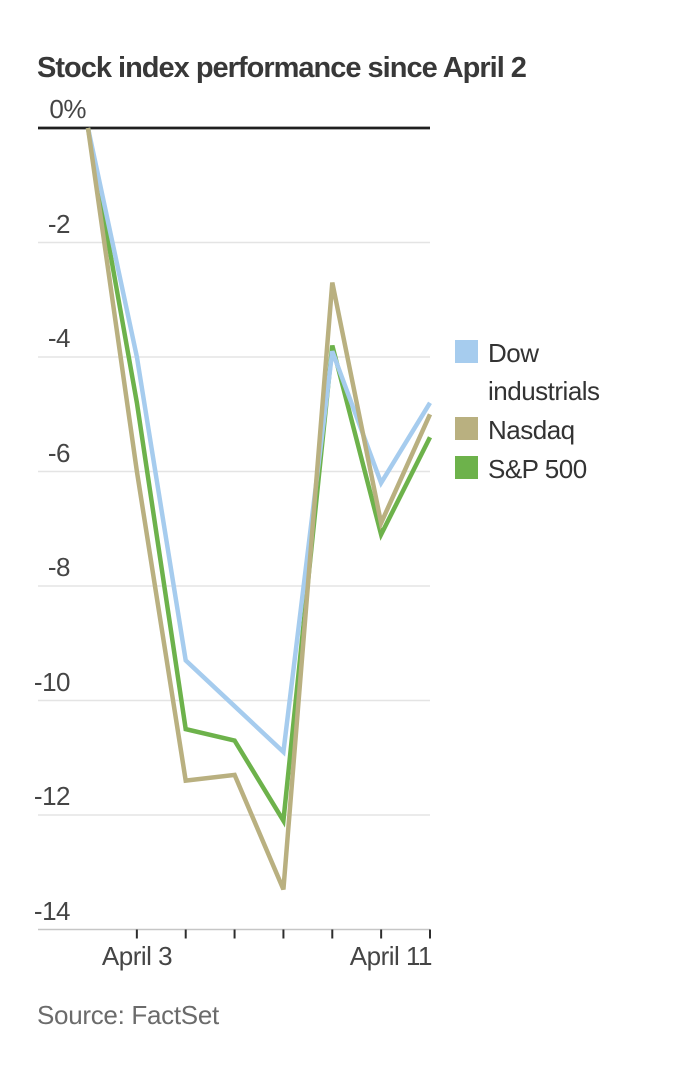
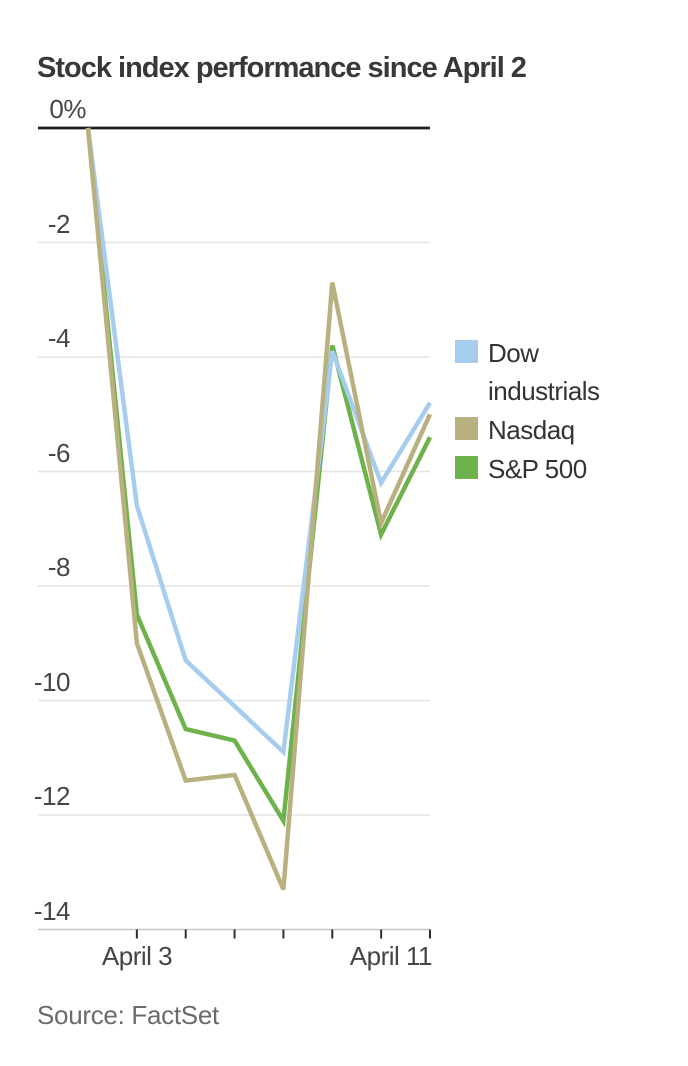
Dow industrials/April 3: -4.0 -> -6.6
Nasdaq/April 3: -6.0 -> -9.0
S&P 500/April 3: -4.8 -> -8.5
